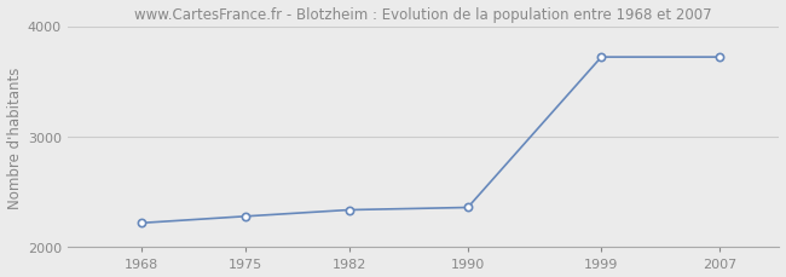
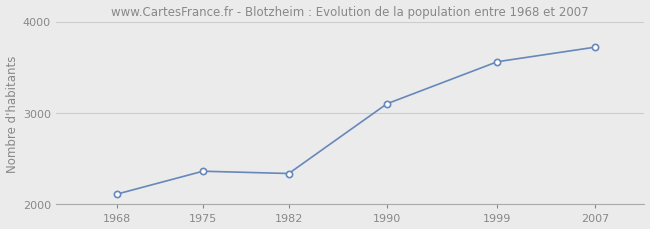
1968: 2220 -> 2110
1975: 2280 -> 2360
1990: 2360 -> 3100
1999: 3720 -> 3560
